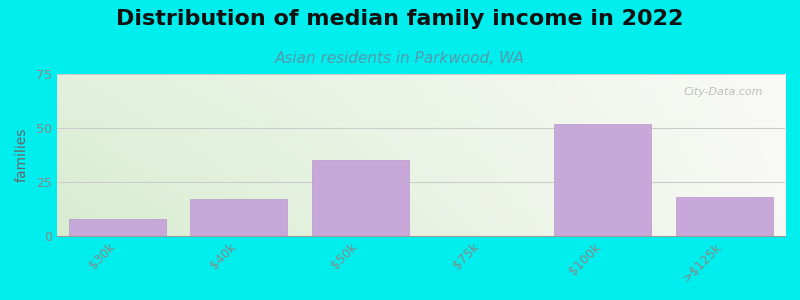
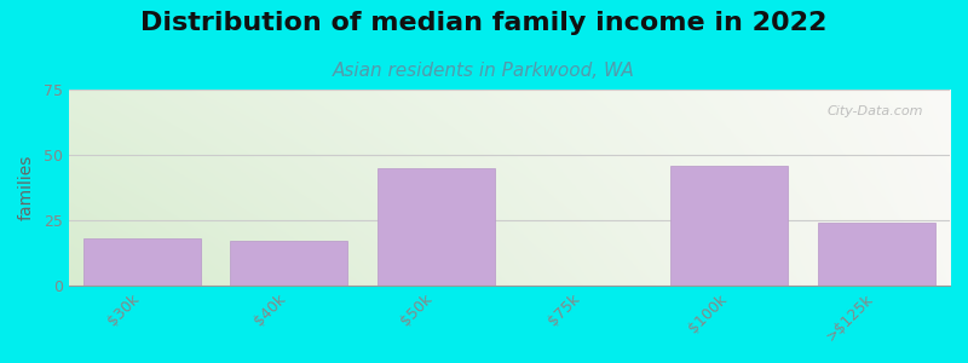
$30k: 8 -> 18
$50k: 35 -> 45
$100k: 52 -> 46
>$125k: 18 -> 24
